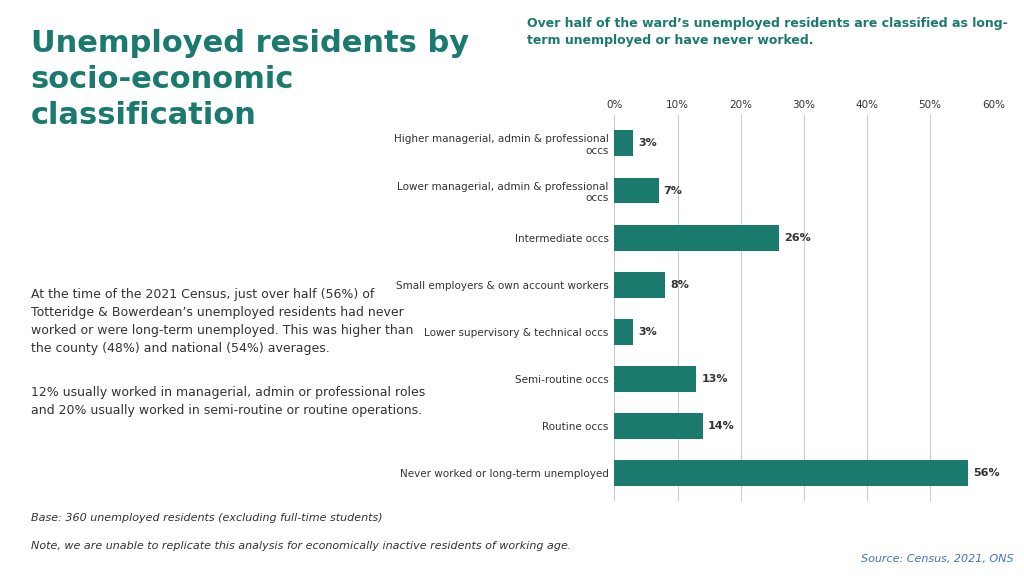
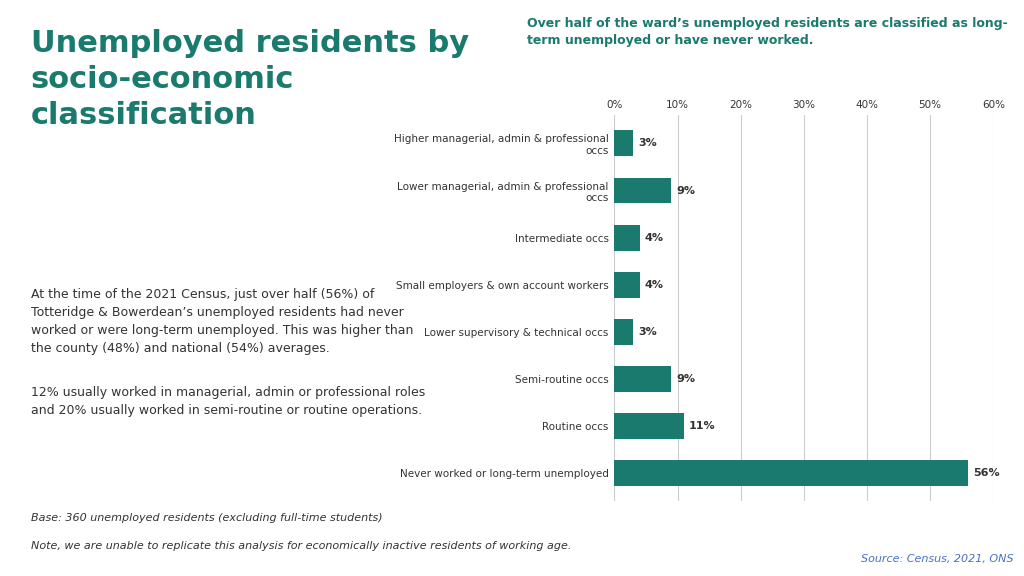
Lower managerial, admin & professional occs: 7% -> 9%
Intermediate occs: 26% -> 4%
Small employers & own account workers: 8% -> 4%
Semi-routine occs: 13% -> 9%
Routine occs: 14% -> 11%
